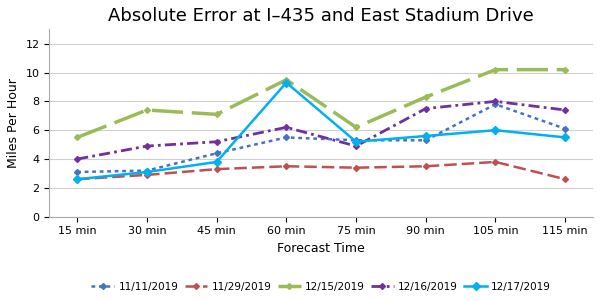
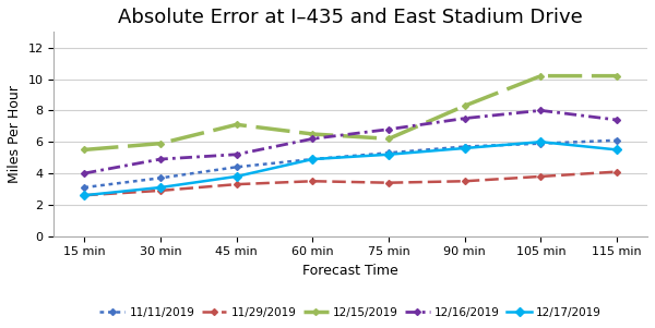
11/11/2019/30 min: 3.2 -> 3.7
12/15/2019/30 min: 7.4 -> 5.9
11/11/2019/60 min: 5.5 -> 4.9
12/15/2019/60 min: 9.5 -> 6.5
12/17/2019/60 min: 9.3 -> 4.9
12/16/2019/75 min: 4.9 -> 6.8
11/11/2019/90 min: 5.3 -> 5.7
11/11/2019/105 min: 7.8 -> 5.9
11/29/2019/115 min: 2.6 -> 4.1
